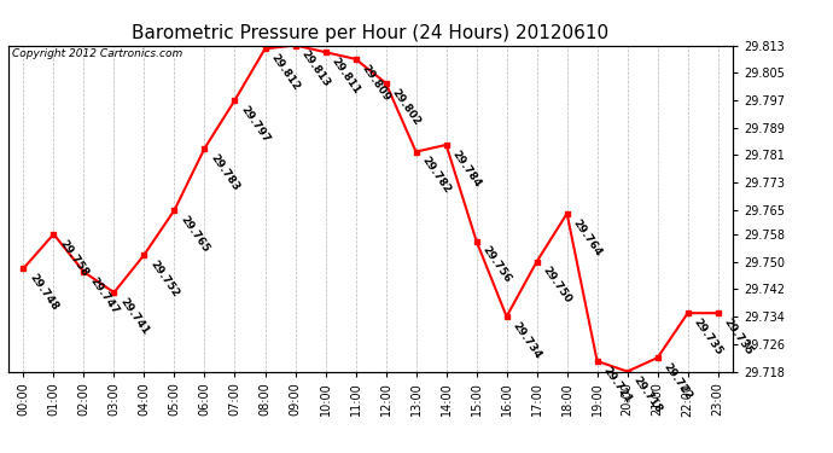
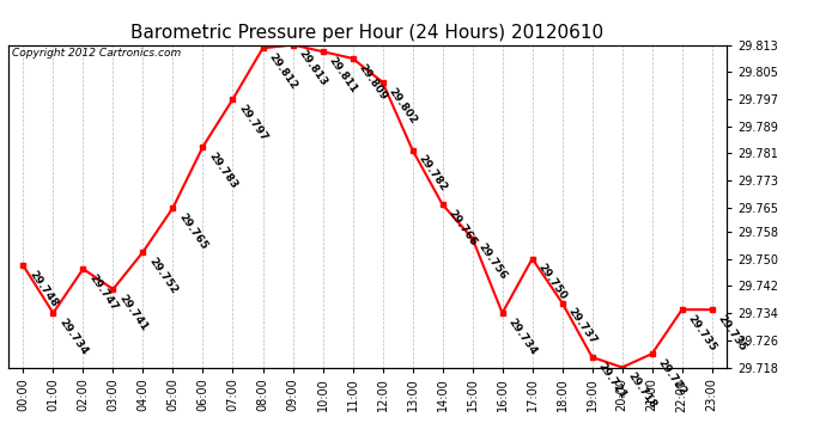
01:00: 29.758 -> 29.734
14:00: 29.784 -> 29.766
18:00: 29.764 -> 29.737
